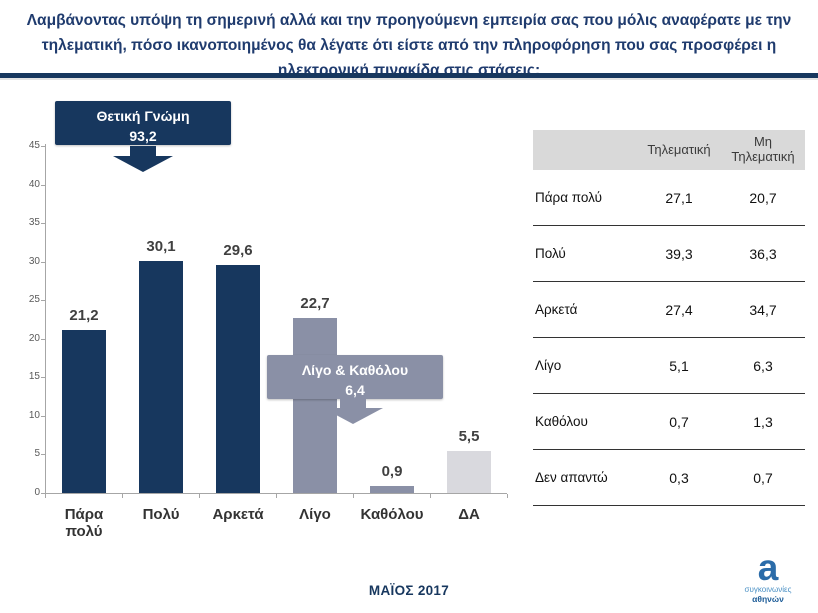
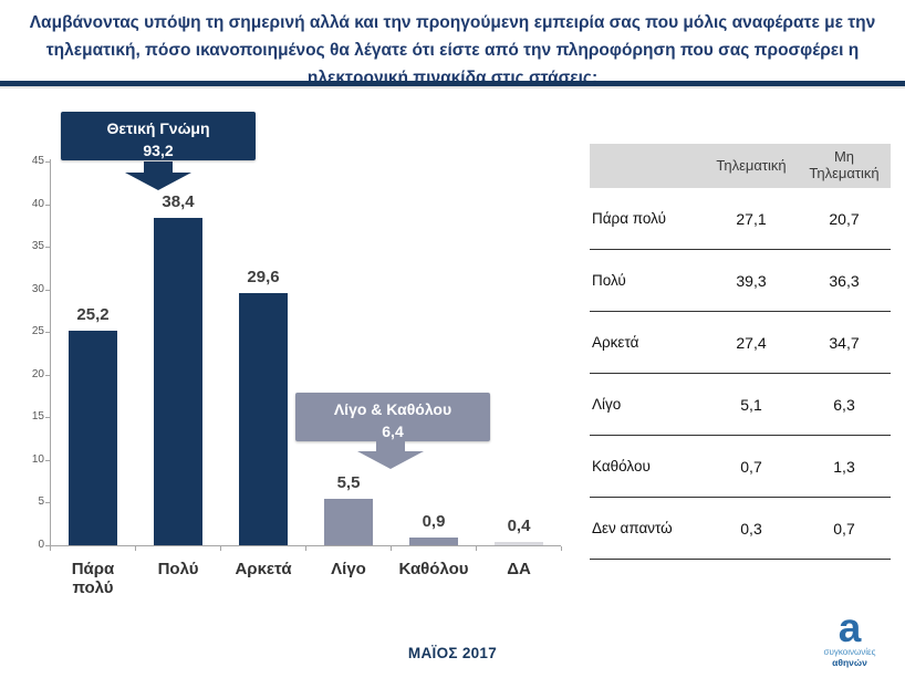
Πάρα πολύ: 21,2 -> 25,2
Πολύ: 30,1 -> 38,4
Λίγο: 22,7 -> 5,5
ΔΑ: 5,5 -> 0,4
